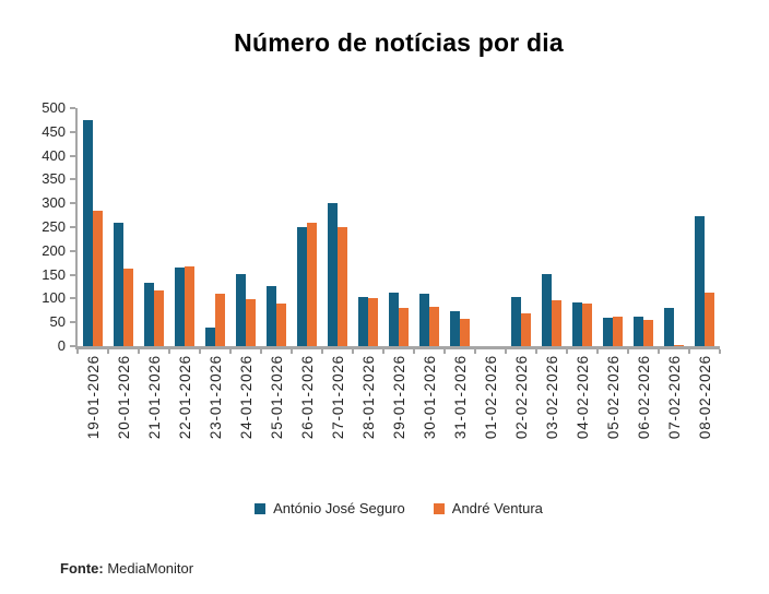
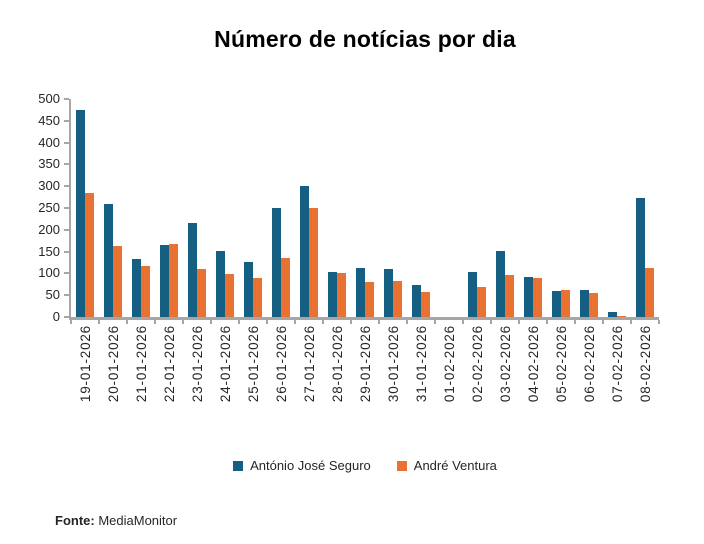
António José Seguro/23-01-2026: 40 -> 220
André Ventura/26-01-2026: 260 -> 140
António José Seguro/07-02-2026: 80 -> 10
